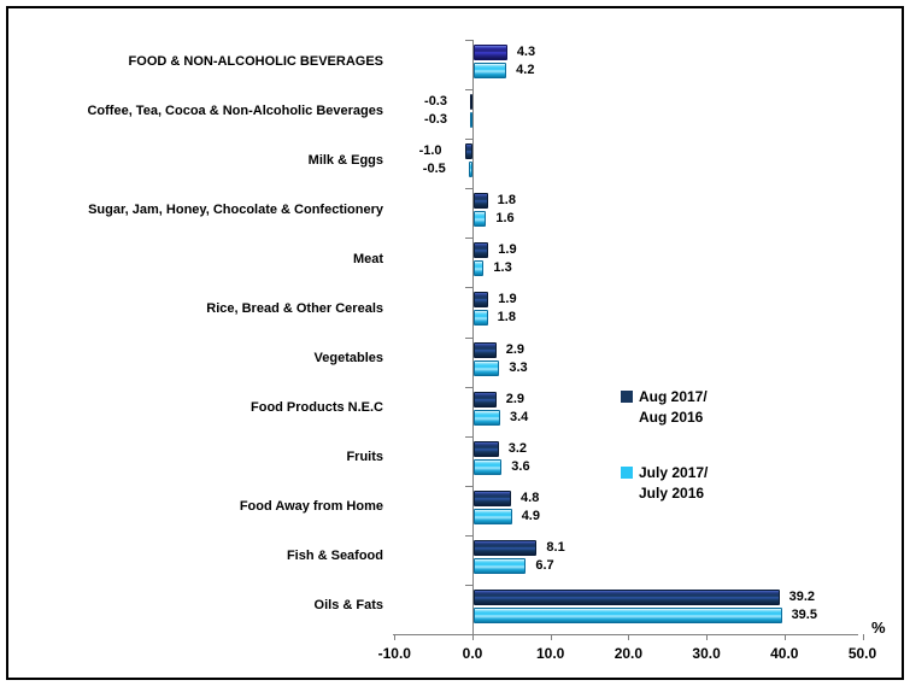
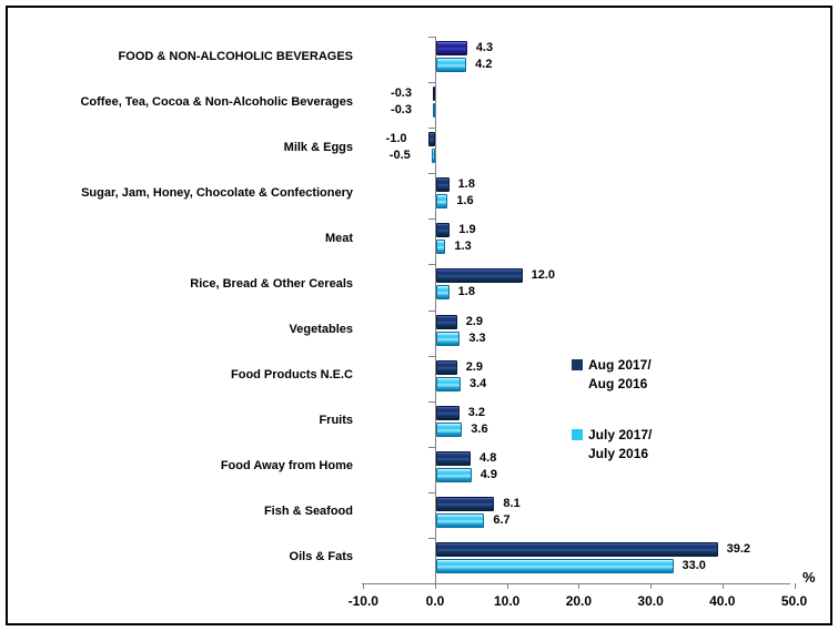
Aug 2017/ Aug 2016/Rice, Bread & Other Cereals: 1.9 -> 12.0
July 2017/ July 2016/Oils & Fats: 39.5 -> 33.0
